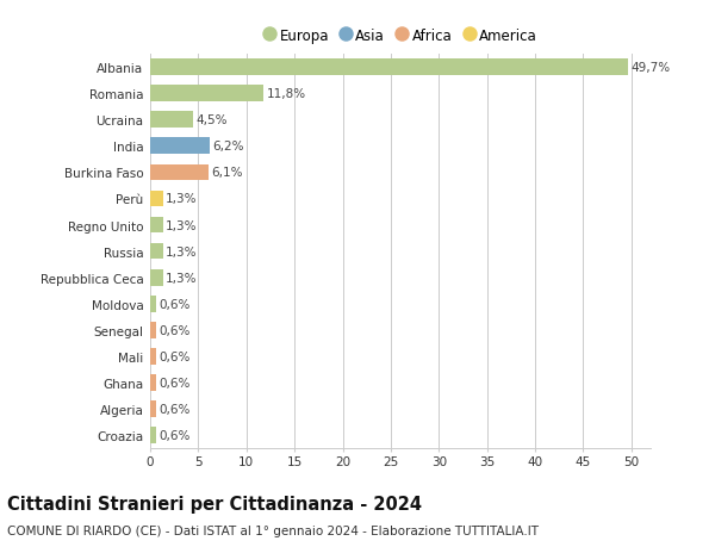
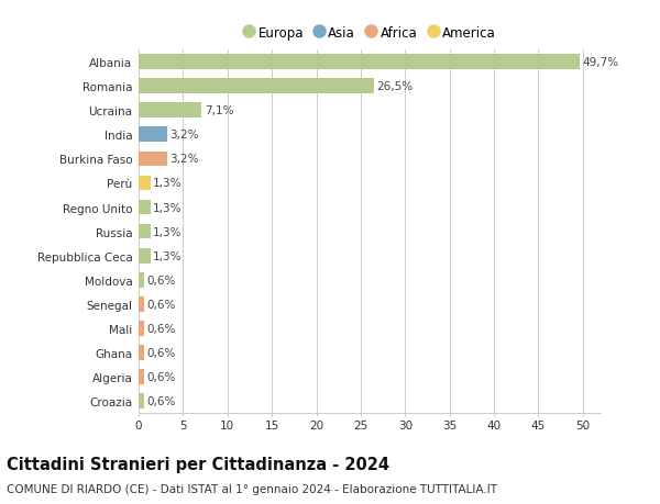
Romania: 11,8% -> 26,5%
Ucraina: 4,5% -> 7,1%
India: 6,2% -> 3,2%
Burkina Faso: 6,1% -> 3,2%
